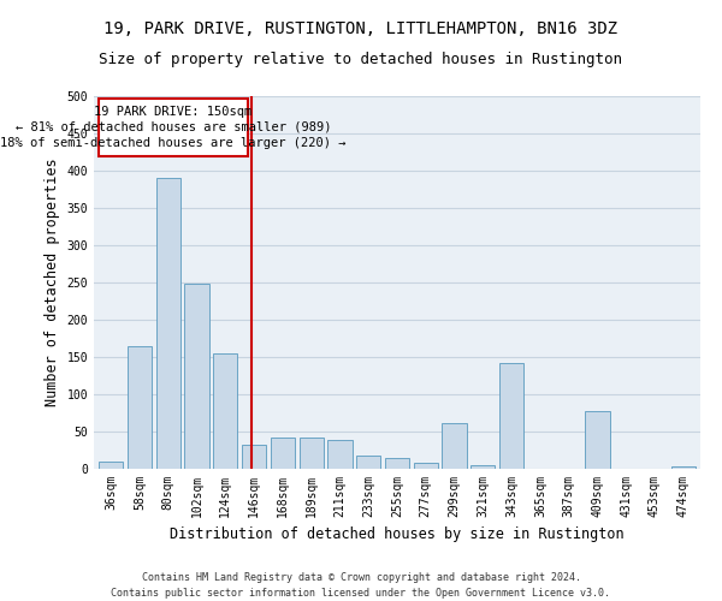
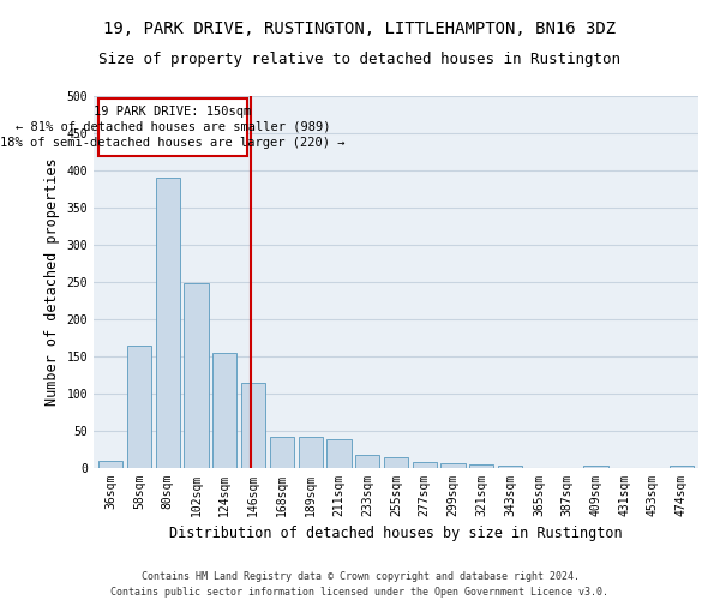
146sqm: 32 -> 114
299sqm: 62 -> 7
343sqm: 142 -> 3
409sqm: 78 -> 3
